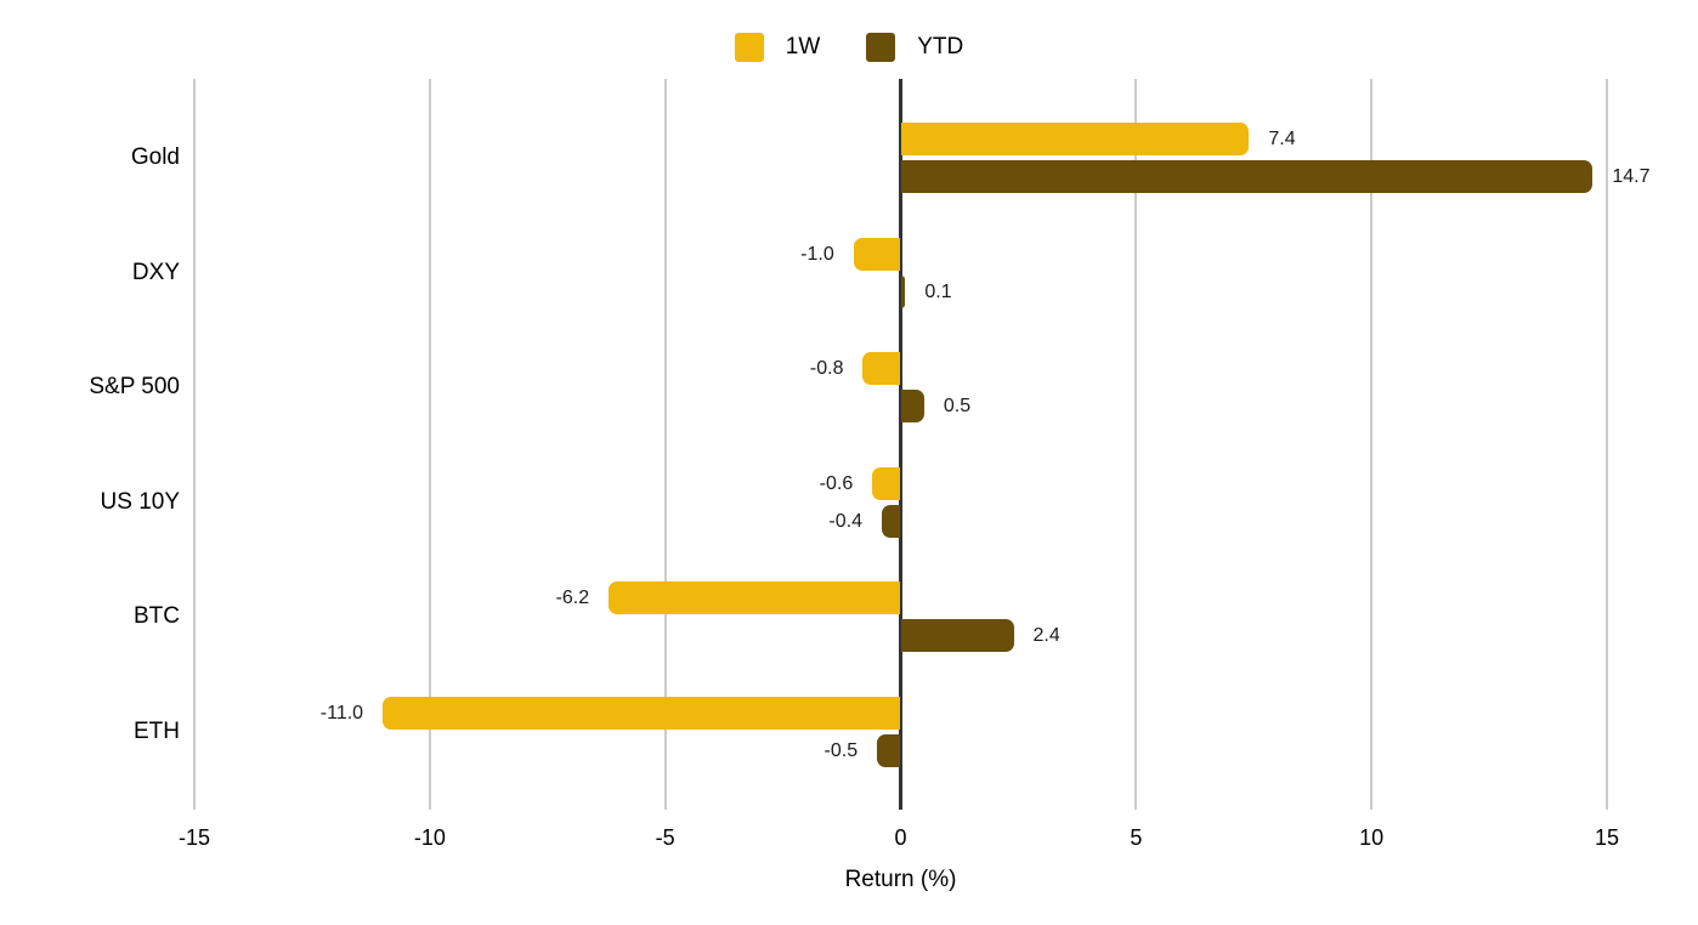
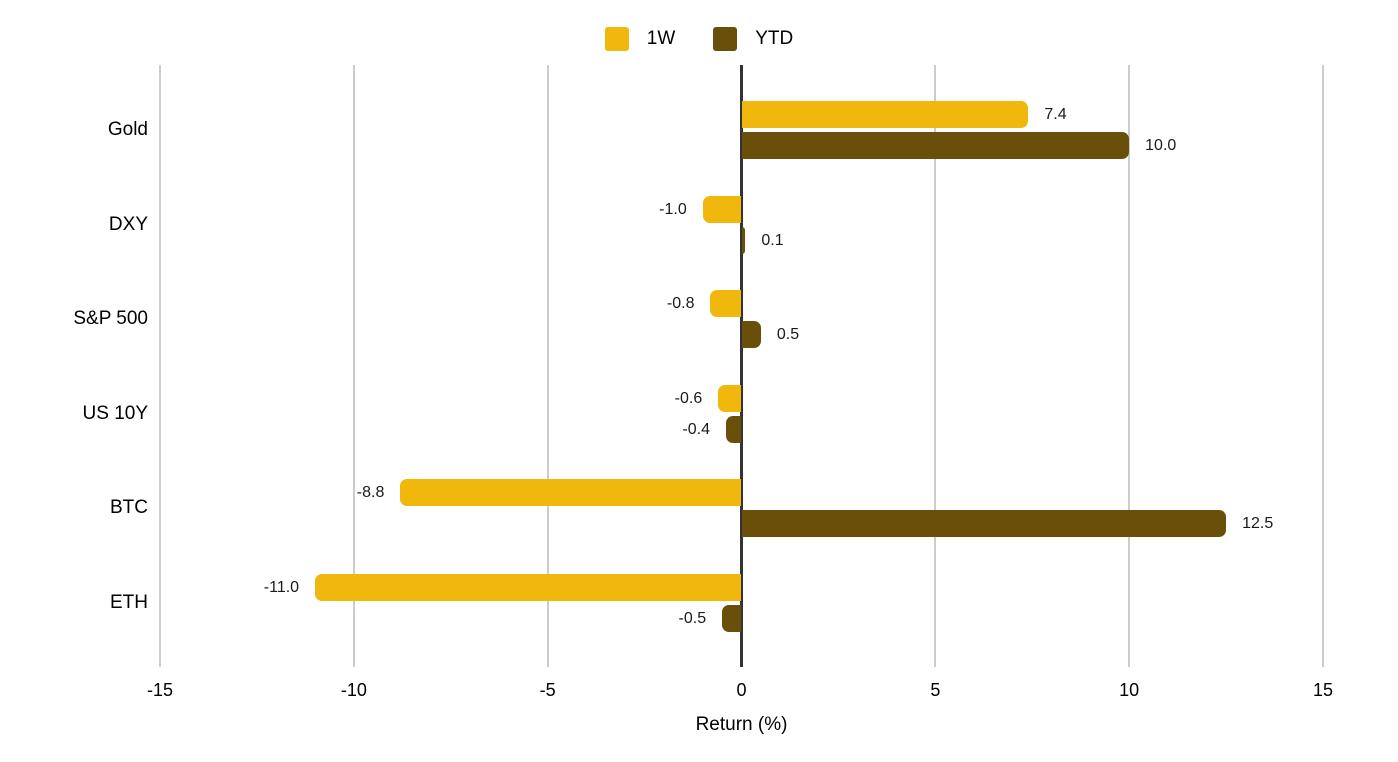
YTD/Gold: 14.7 -> 10.0
1W/BTC: -6.2 -> -8.8
YTD/BTC: 2.4 -> 12.5
